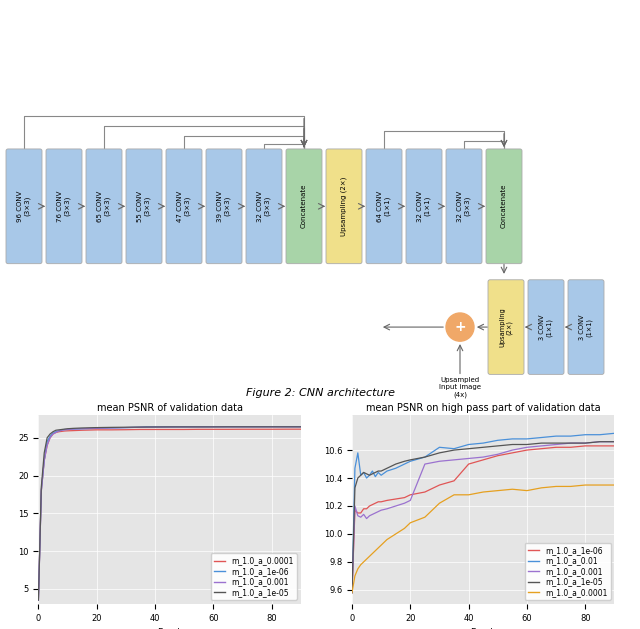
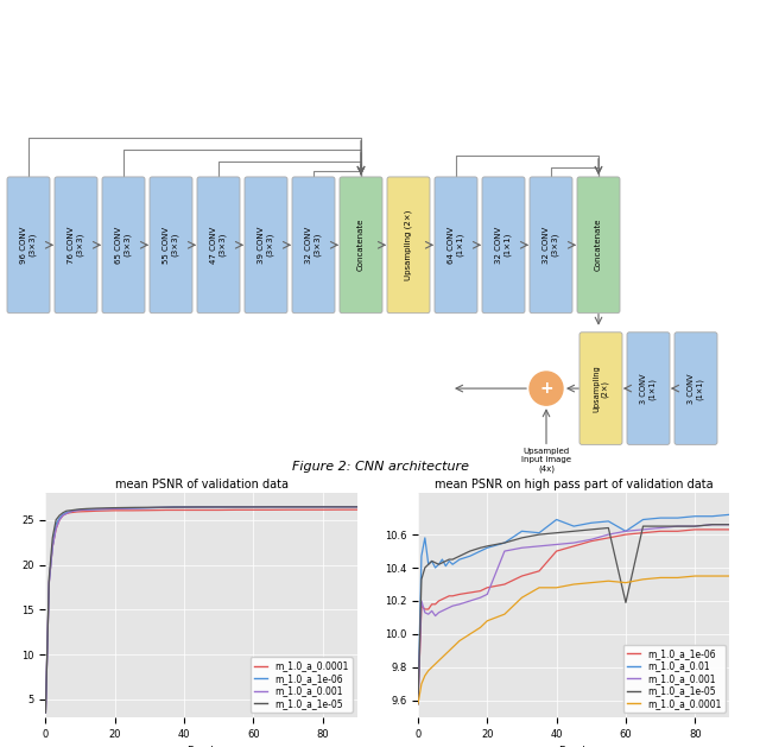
mean PSNR on high pass part of validation data/m_1.0_a_0.01/40: 10.64 -> 10.69
mean PSNR on high pass part of validation data/m_1.0_a_0.01/60: 10.68 -> 10.62
mean PSNR on high pass part of validation data/m_1.0_a_1e-05/60: 10.64 -> 10.19
